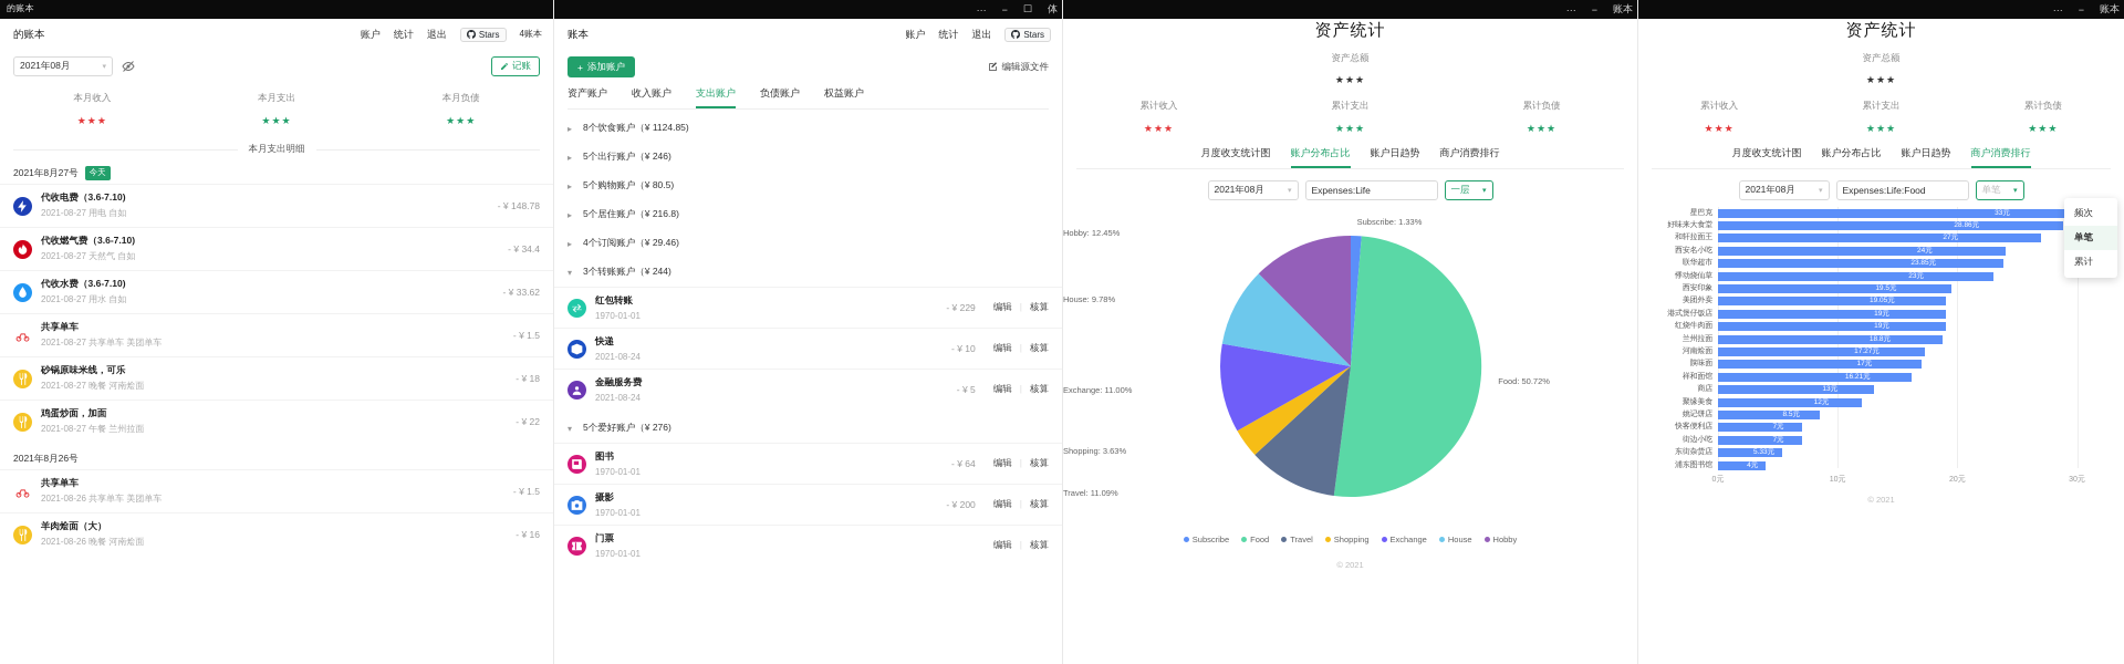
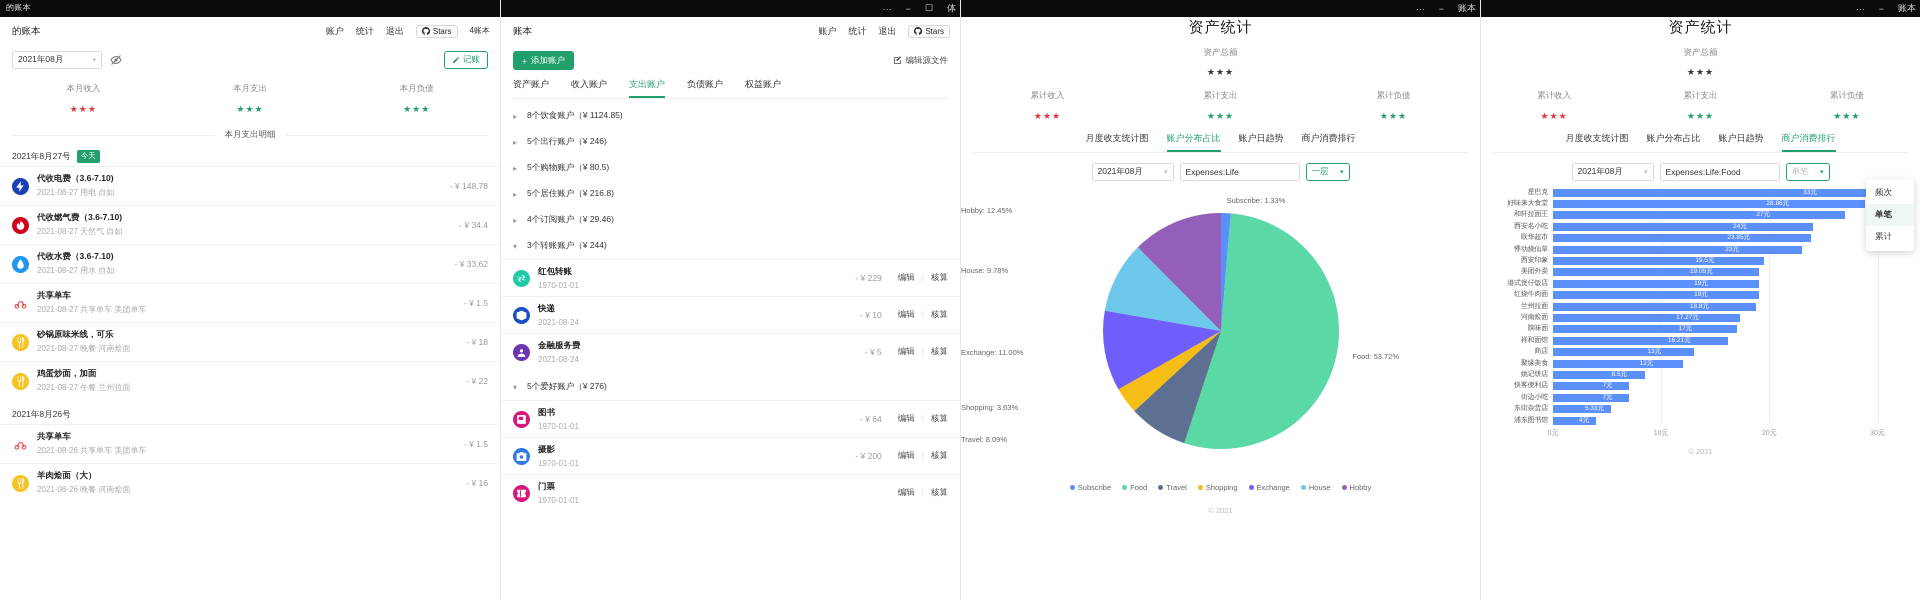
账户分布占比/Food: 50.72% -> 53.72%
账户分布占比/Travel: 11.09% -> 8.09%
